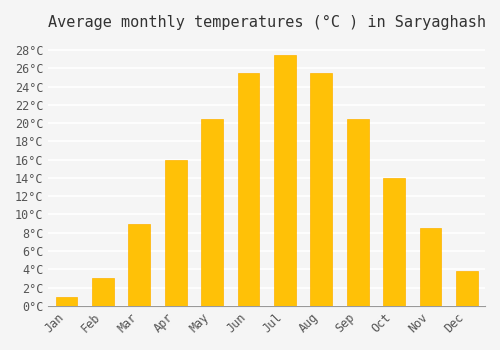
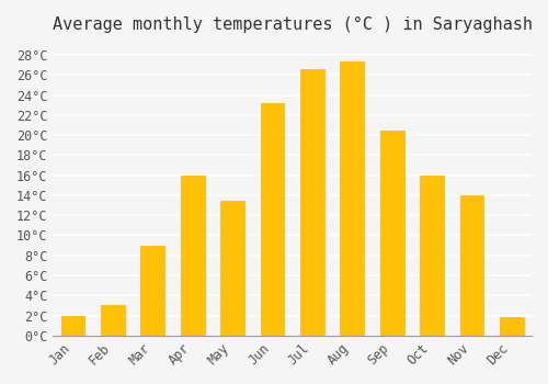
Jan: 1.0°C -> 2.0°C
May: 20.5°C -> 13.4°C
Jun: 25.5°C -> 23.2°C
Jul: 27.5°C -> 26.6°C
Aug: 25.5°C -> 27.4°C
Oct: 14.0°C -> 16.0°C
Nov: 8.5°C -> 14.0°C
Dec: 3.8°C -> 1.8°C
